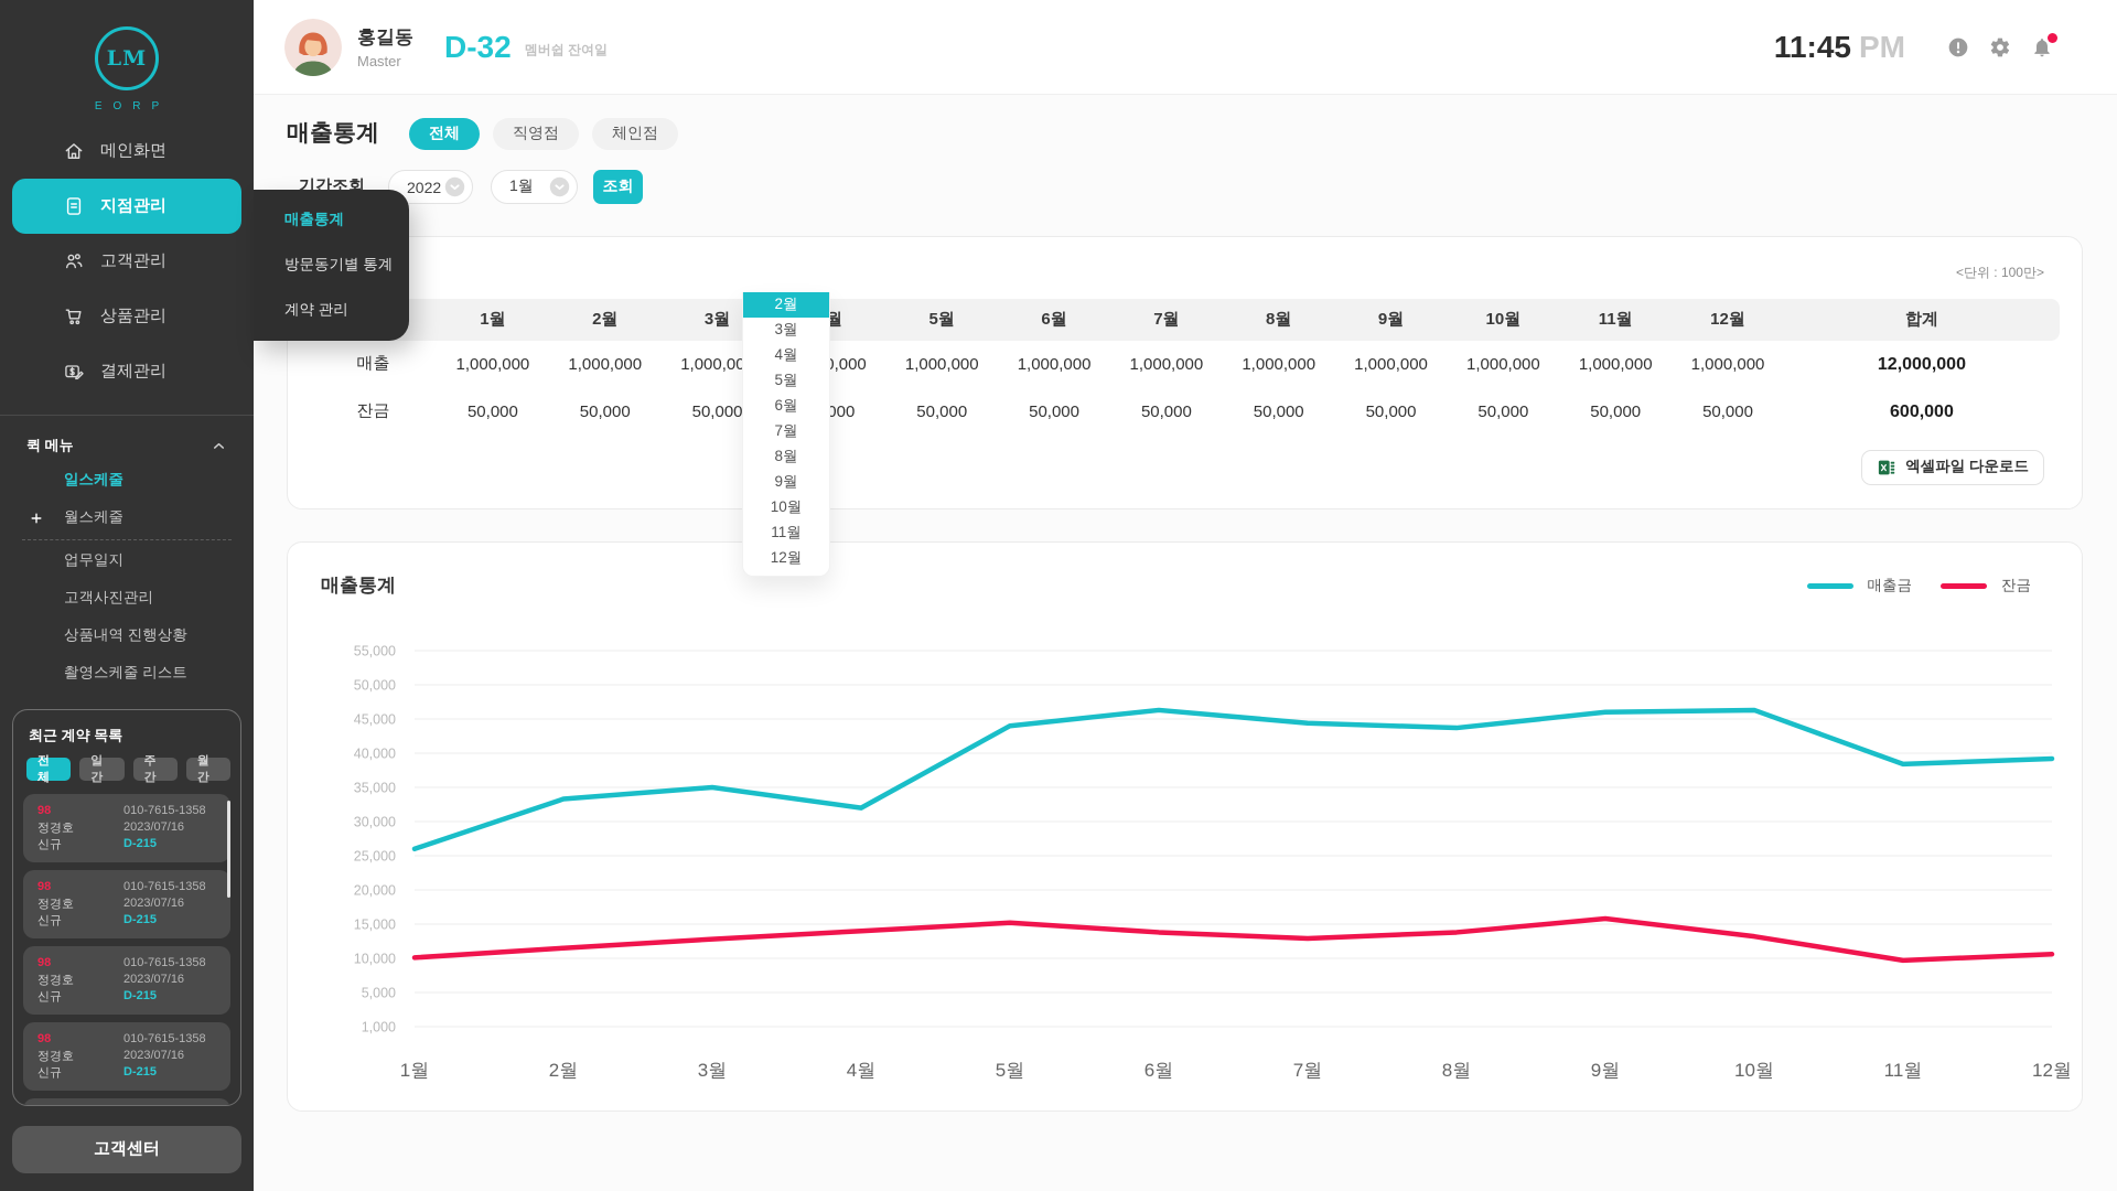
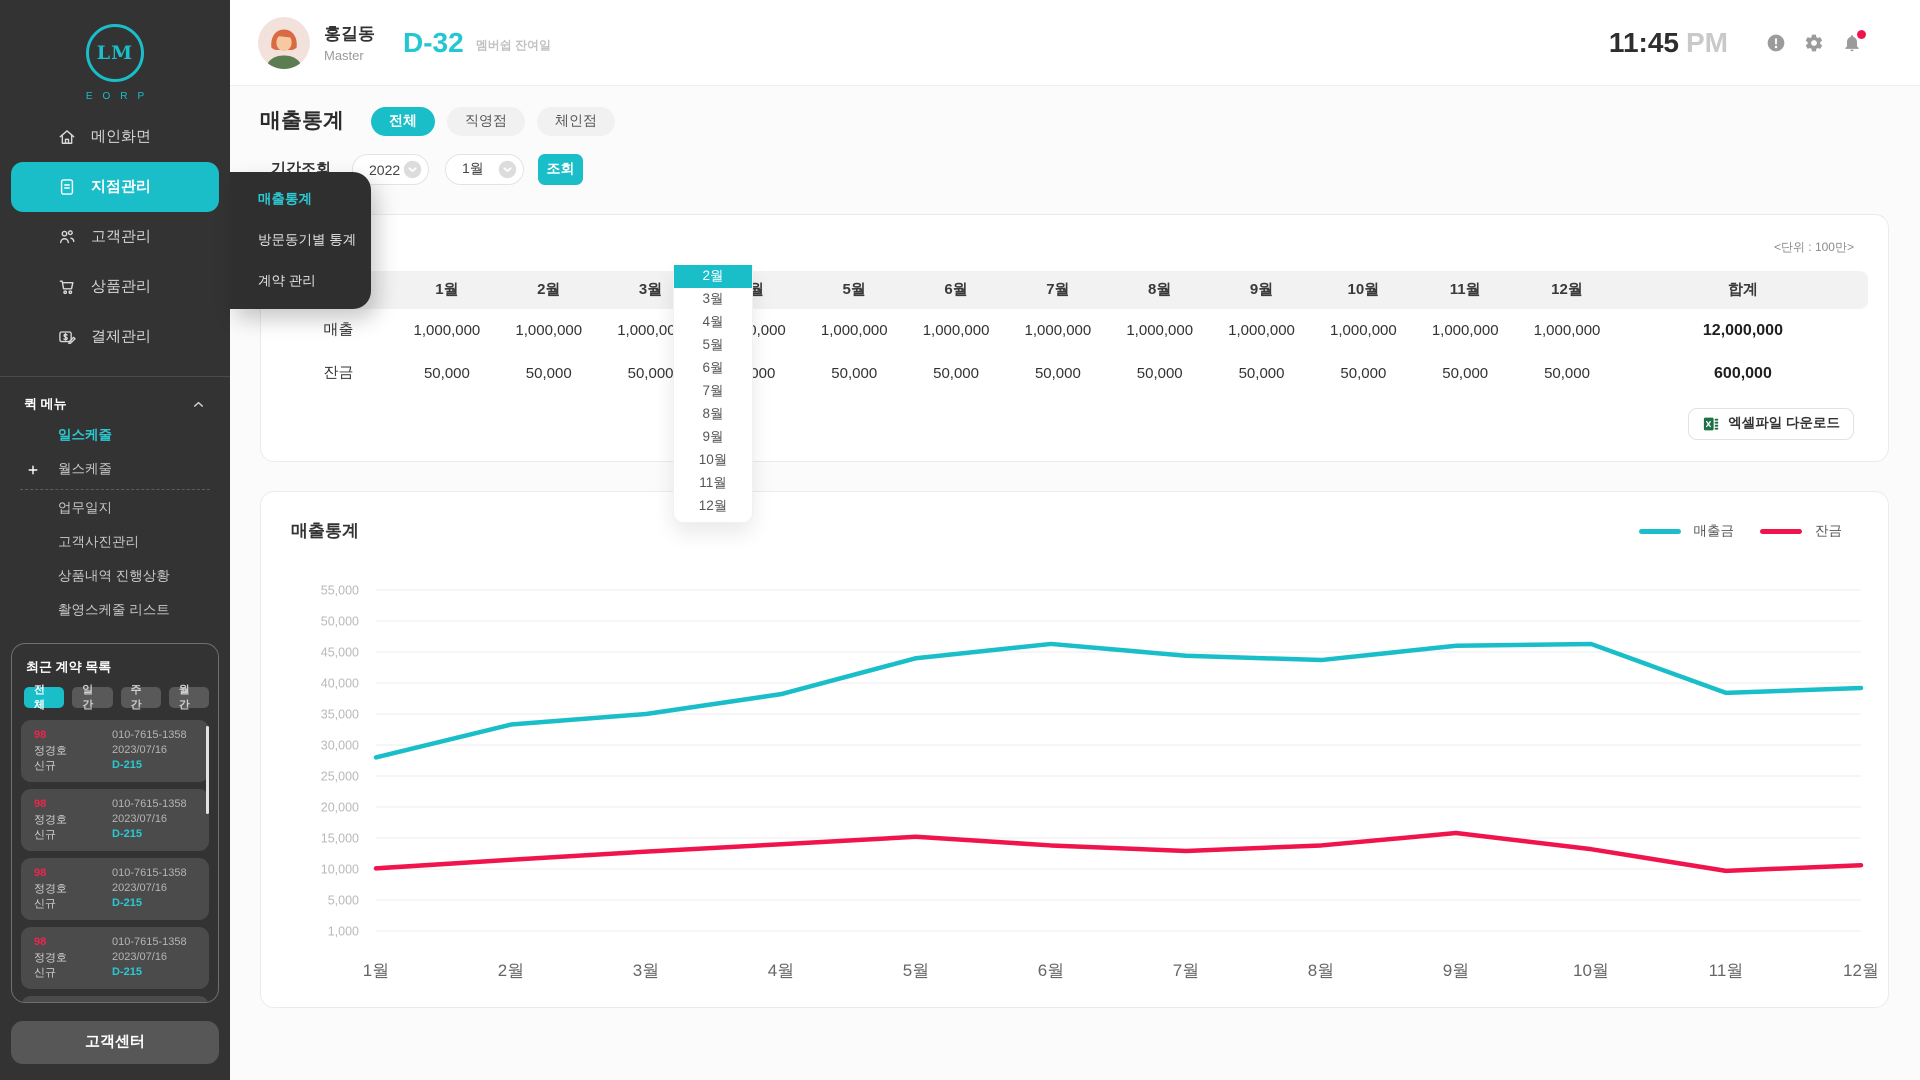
매출금/1월: 26000 -> 28000
매출금/4월: 32000 -> 38000
